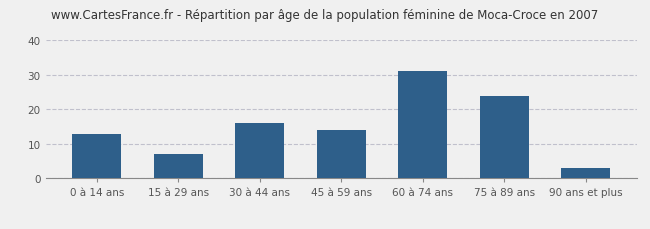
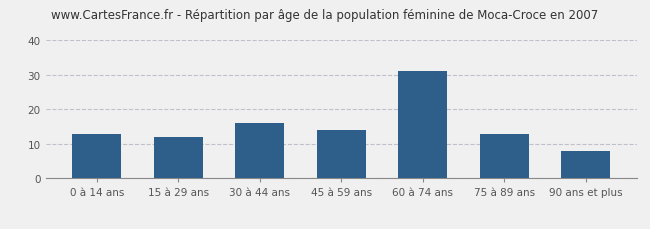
15 à 29 ans: 7 -> 12
75 à 89 ans: 24 -> 13
90 ans et plus: 3 -> 8
